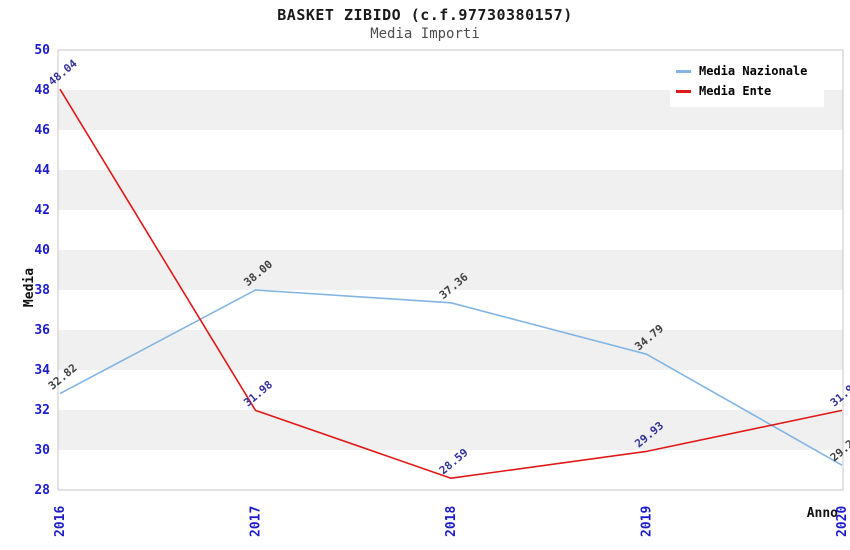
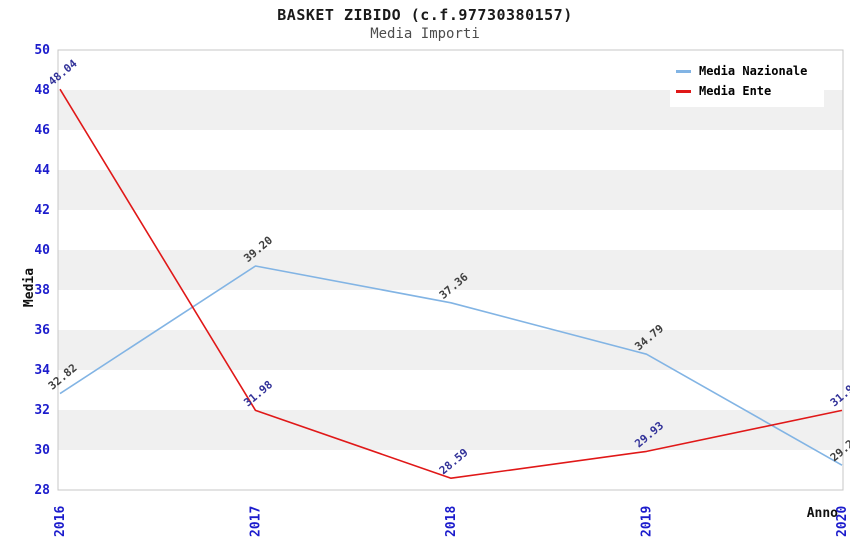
Media Nazionale/2017: 38.00 -> 39.20
